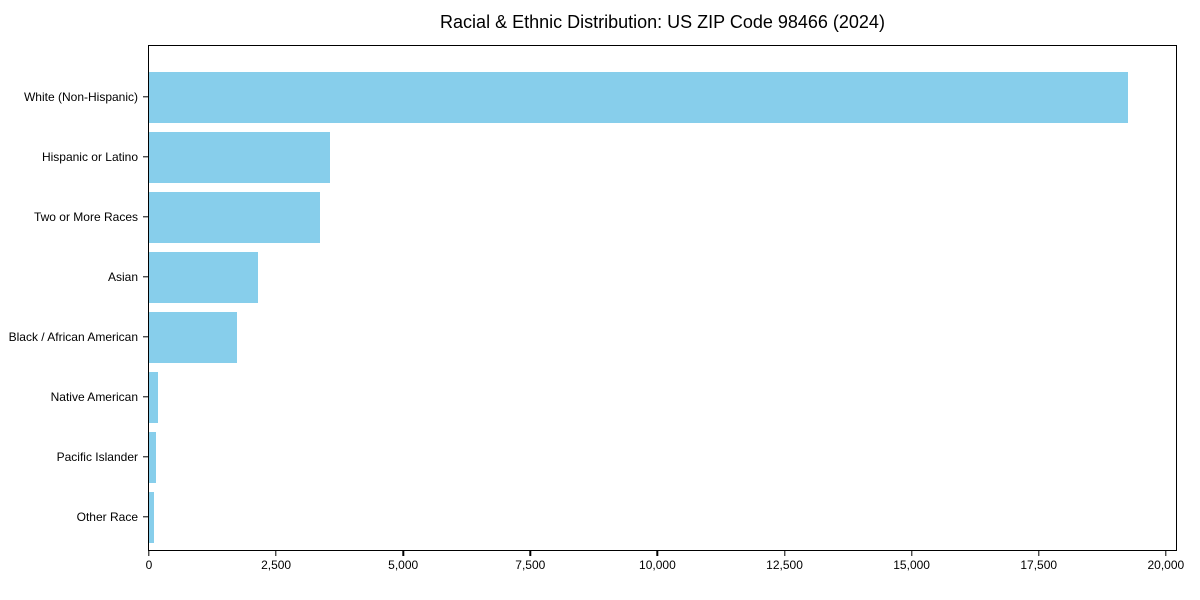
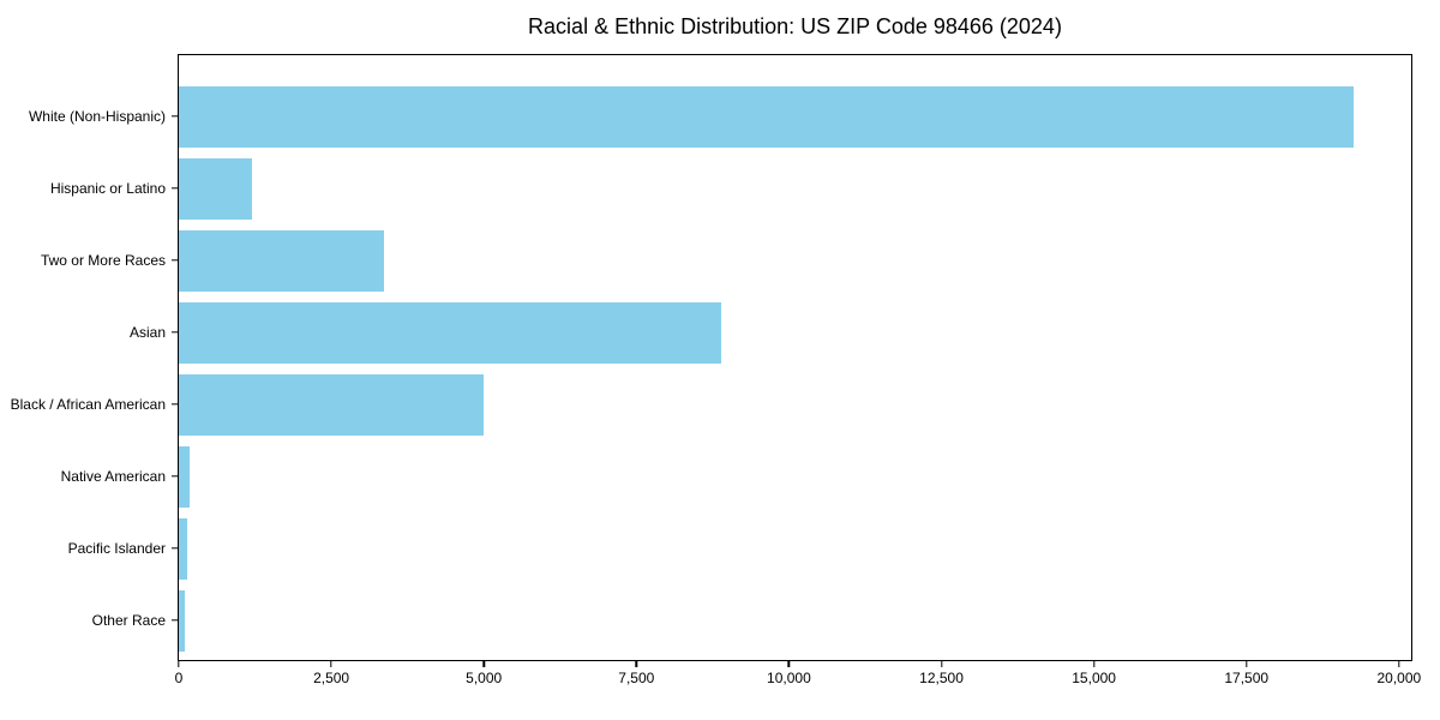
Hispanic or Latino: 3600 -> 1200
Asian: 2100 -> 8900
Black / African American: 1700 -> 5000
